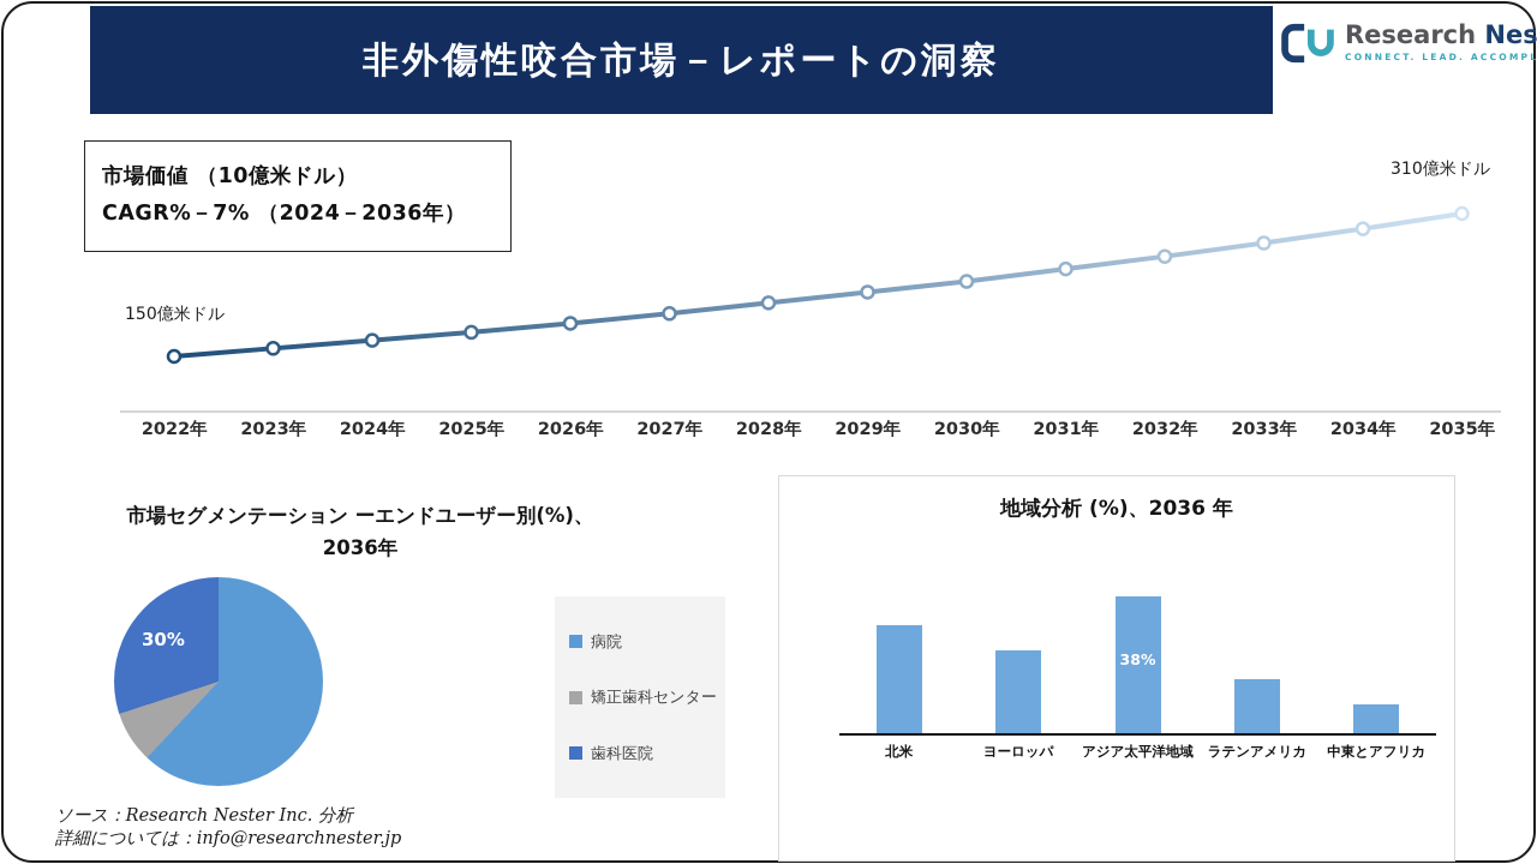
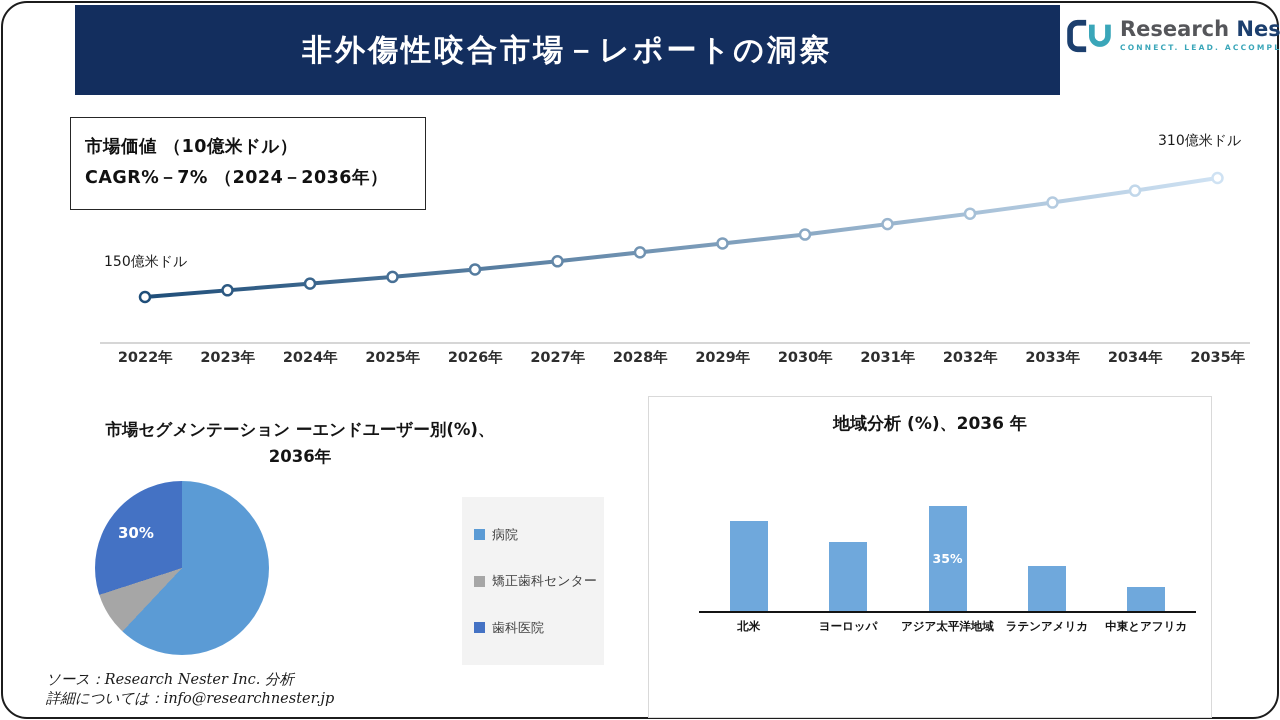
地域分析 (%)、2036 年/アジア太平洋地域: 38% -> 35%
